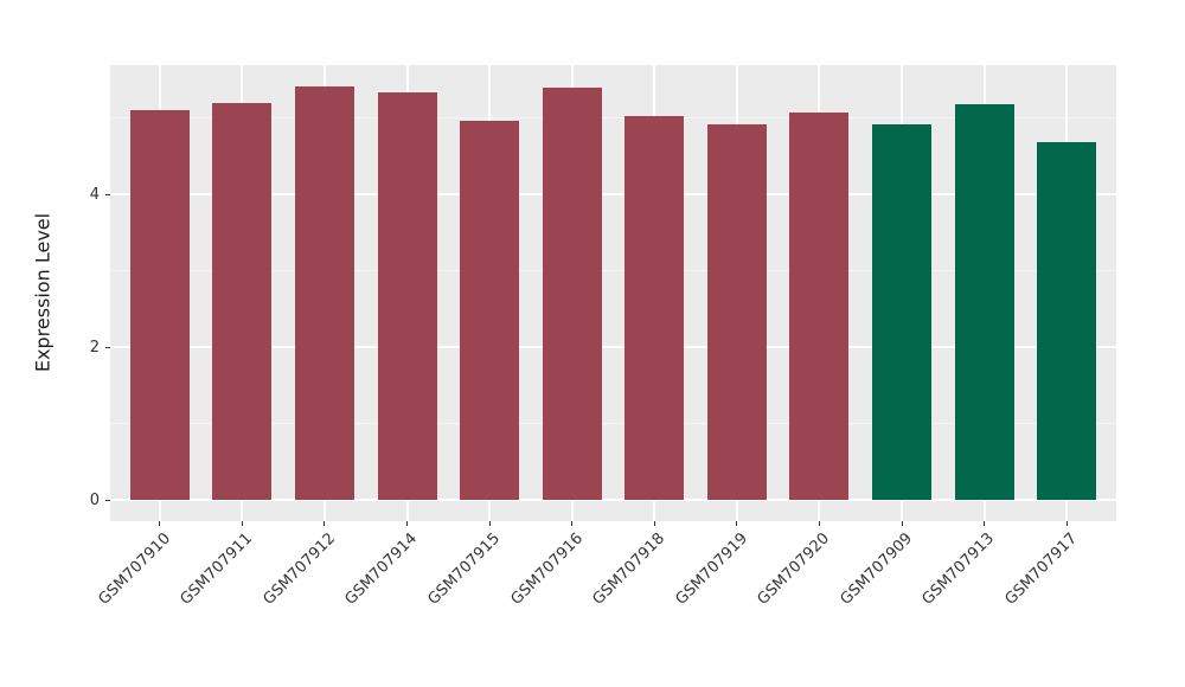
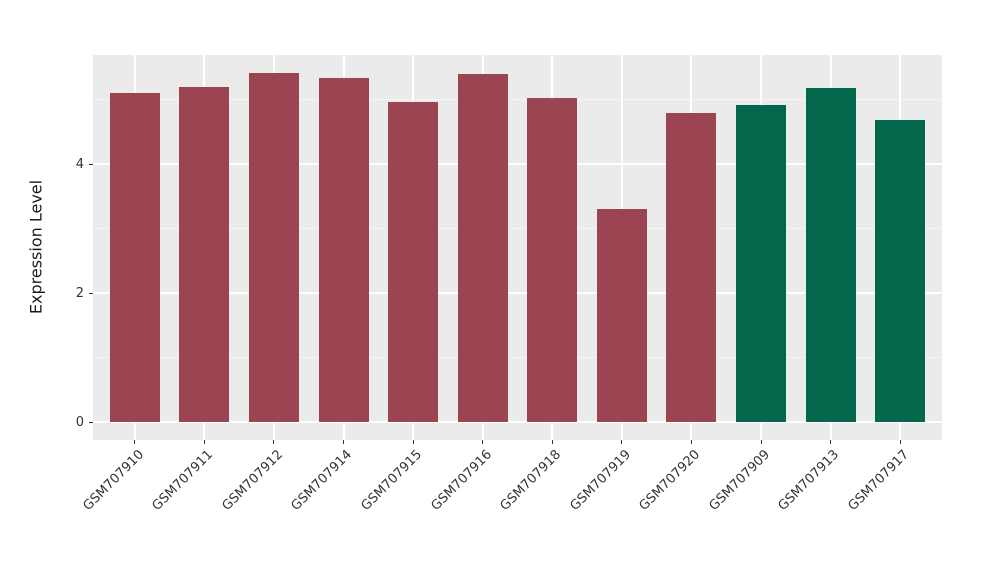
GSM707919: 4.9 -> 3.3
GSM707920: 5.1 -> 4.8
